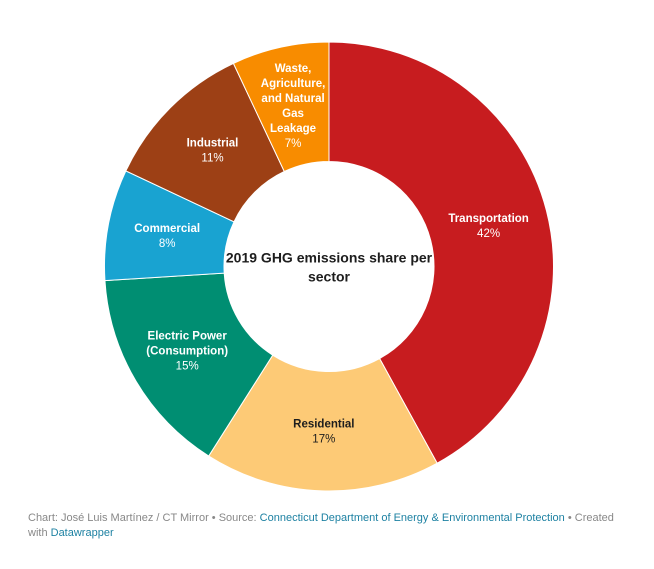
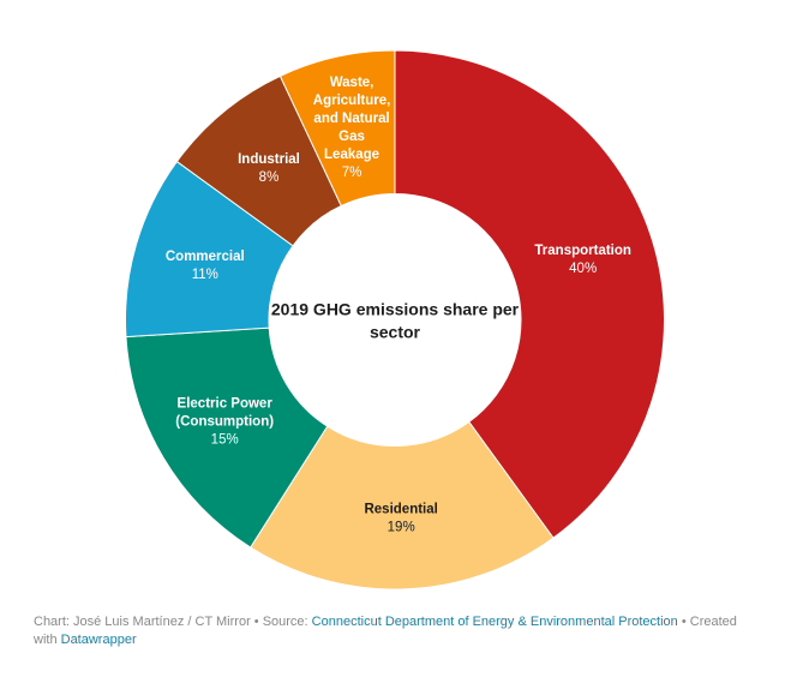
Transportation: 42% -> 40%
Residential: 17% -> 19%
Commercial: 8% -> 11%
Industrial: 11% -> 8%
